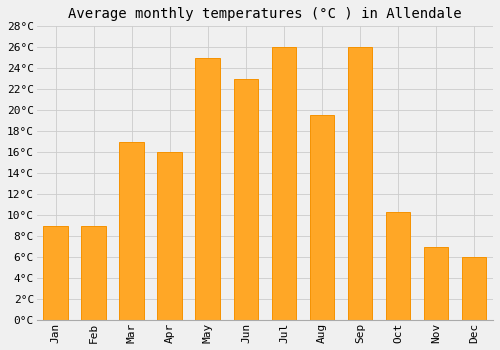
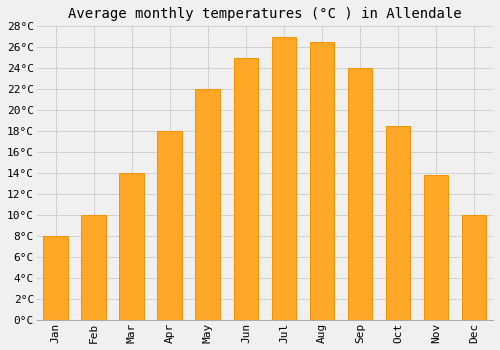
Jan: 9.0°C -> 8.0°C
Feb: 9.0°C -> 10.0°C
Mar: 17.0°C -> 14.0°C
Apr: 16.0°C -> 18.0°C
May: 25.0°C -> 22.0°C
Jun: 23.0°C -> 25.0°C
Jul: 26.0°C -> 27.0°C
Aug: 19.5°C -> 26.5°C
Sep: 26.0°C -> 24.0°C
Oct: 10.3°C -> 18.5°C
Nov: 7.0°C -> 13.8°C
Dec: 6.0°C -> 10.0°C
